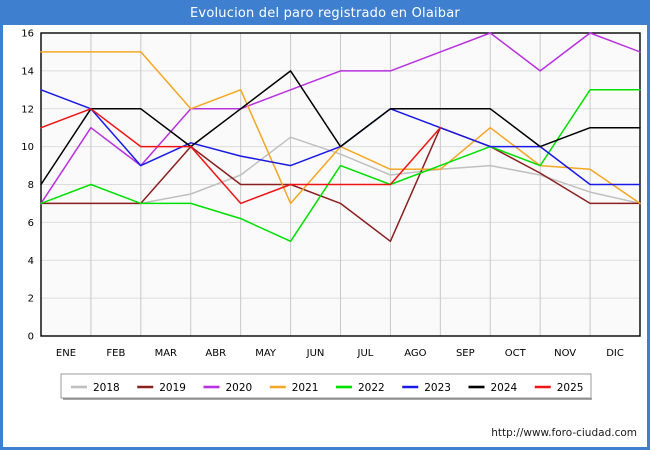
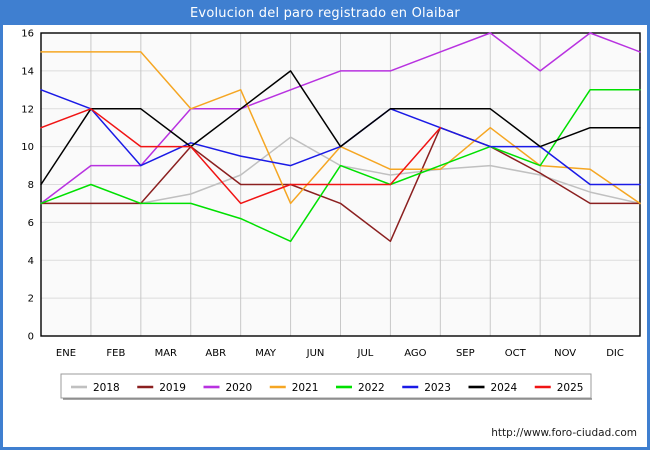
2020/ENE: 11 -> 9
2018/JUN: 9.6 -> 9.0
